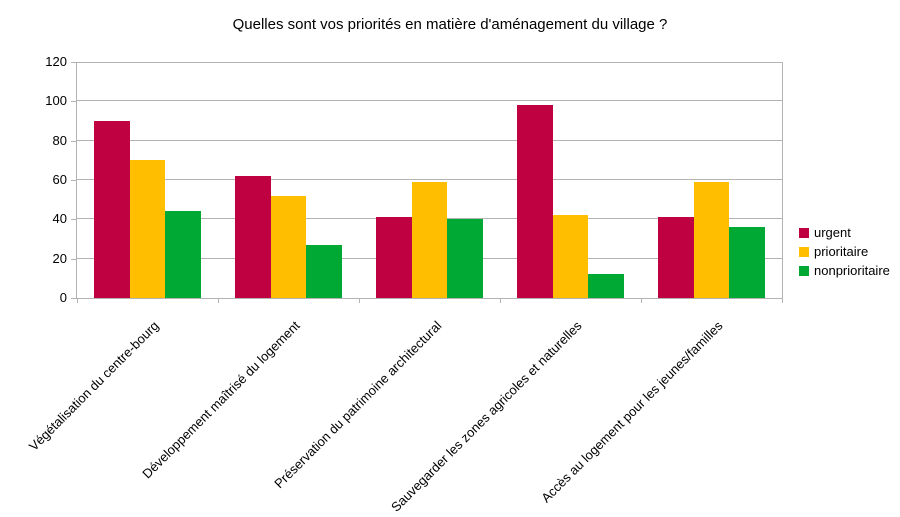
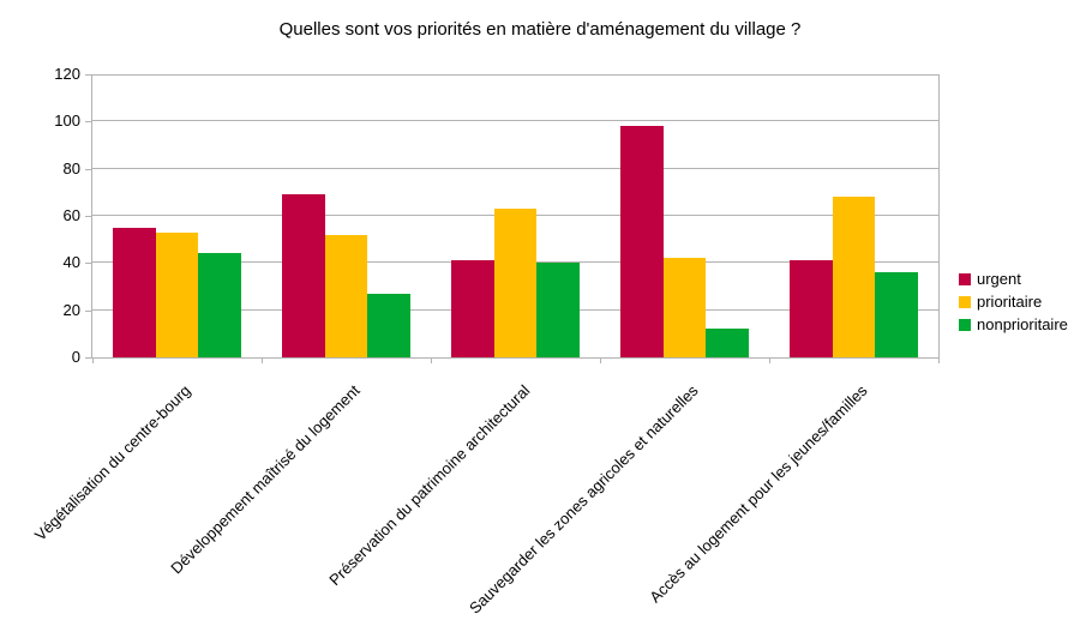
urgent/Végétalisation du centre-bourg: 90 -> 55
prioritaire/Végétalisation du centre-bourg: 70 -> 53
urgent/Développement maîtrisé du logement: 62 -> 69
prioritaire/Préservation du patrimoine architectural: 59 -> 63
prioritaire/Accès au logement pour les jeunes/familles: 59 -> 68
